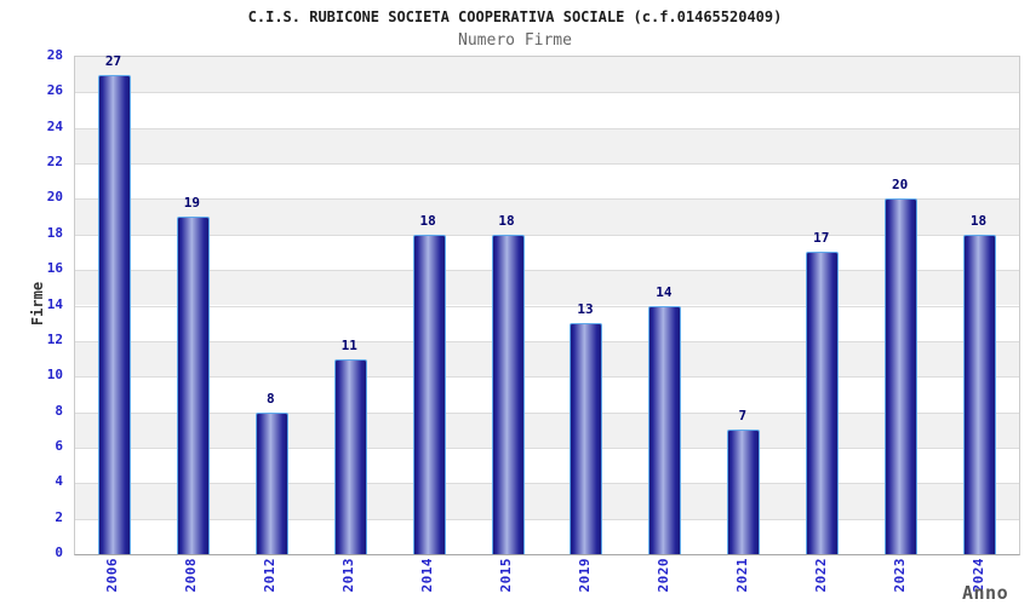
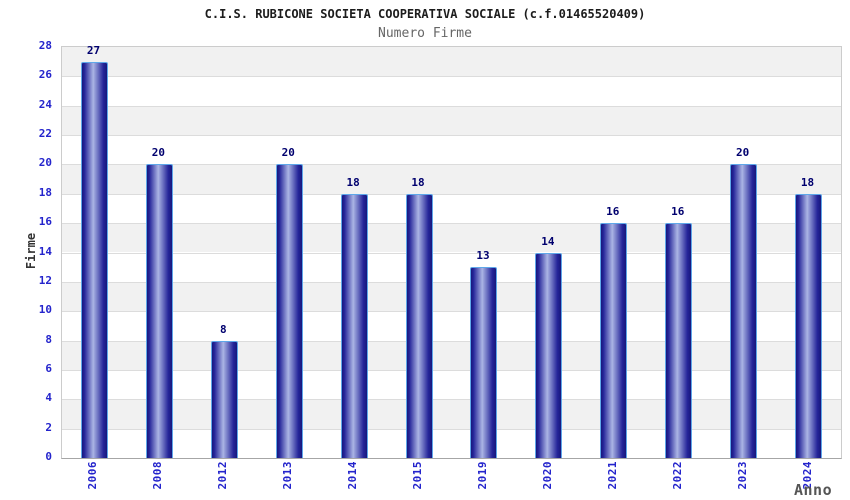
2008: 19 -> 20
2013: 11 -> 20
2021: 7 -> 16
2022: 17 -> 16
